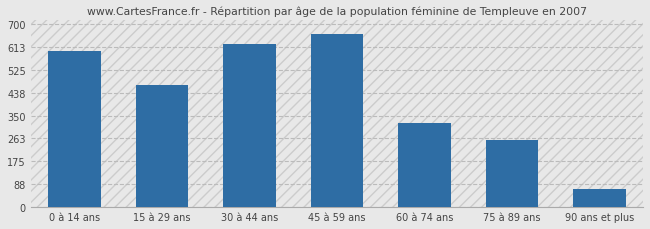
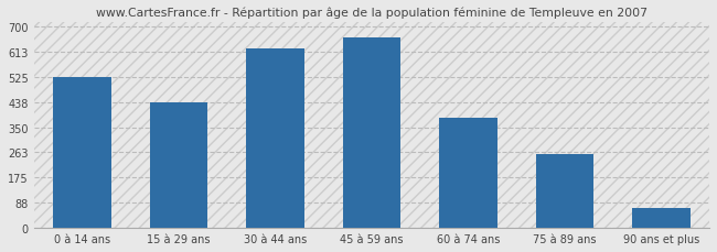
0 à 14 ans: 595 -> 525
15 à 29 ans: 465 -> 438
60 à 74 ans: 320 -> 383
